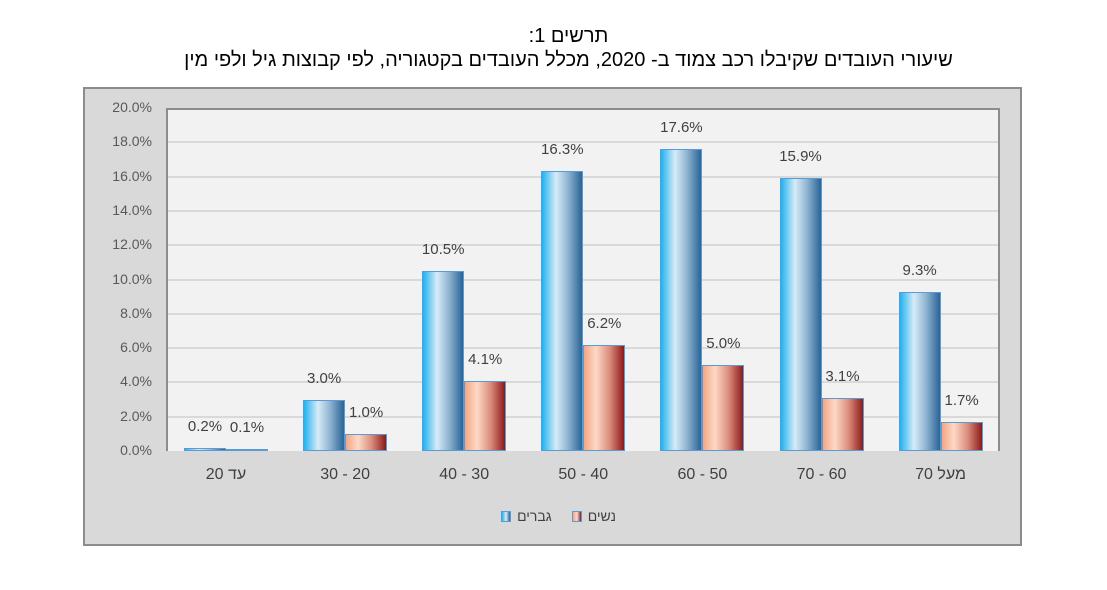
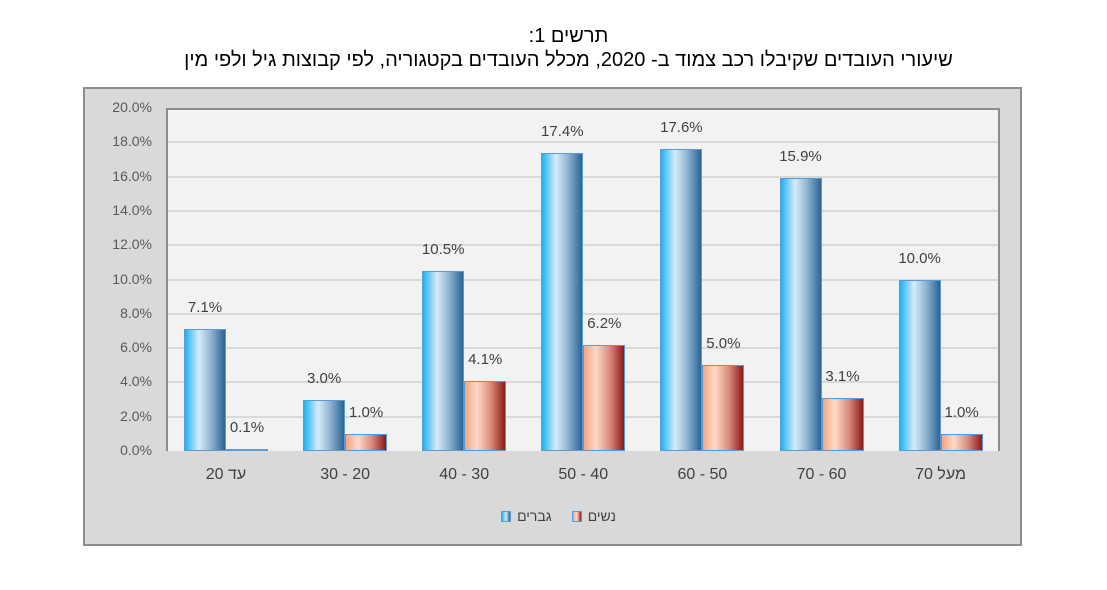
גברים/עד 20: 0.2% -> 7.1%
גברים/50 - 40: 16.3% -> 17.4%
גברים/מעל 70: 9.3% -> 10.0%
נשים/מעל 70: 1.7% -> 1.0%
